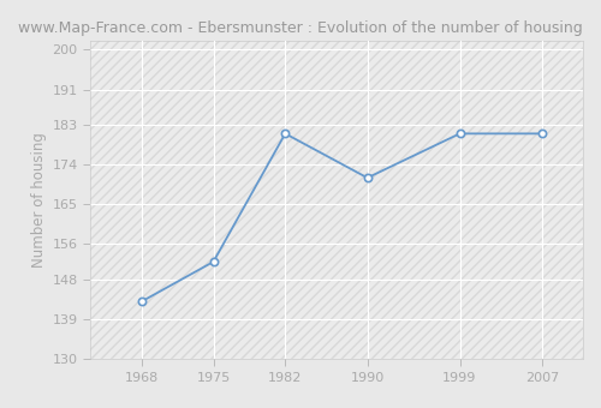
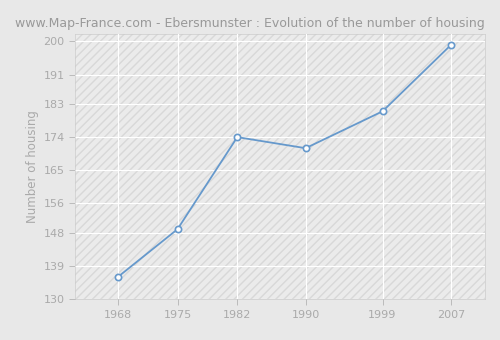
1968: 143 -> 136
1975: 152 -> 149
1982: 181 -> 174
2007: 181 -> 199
